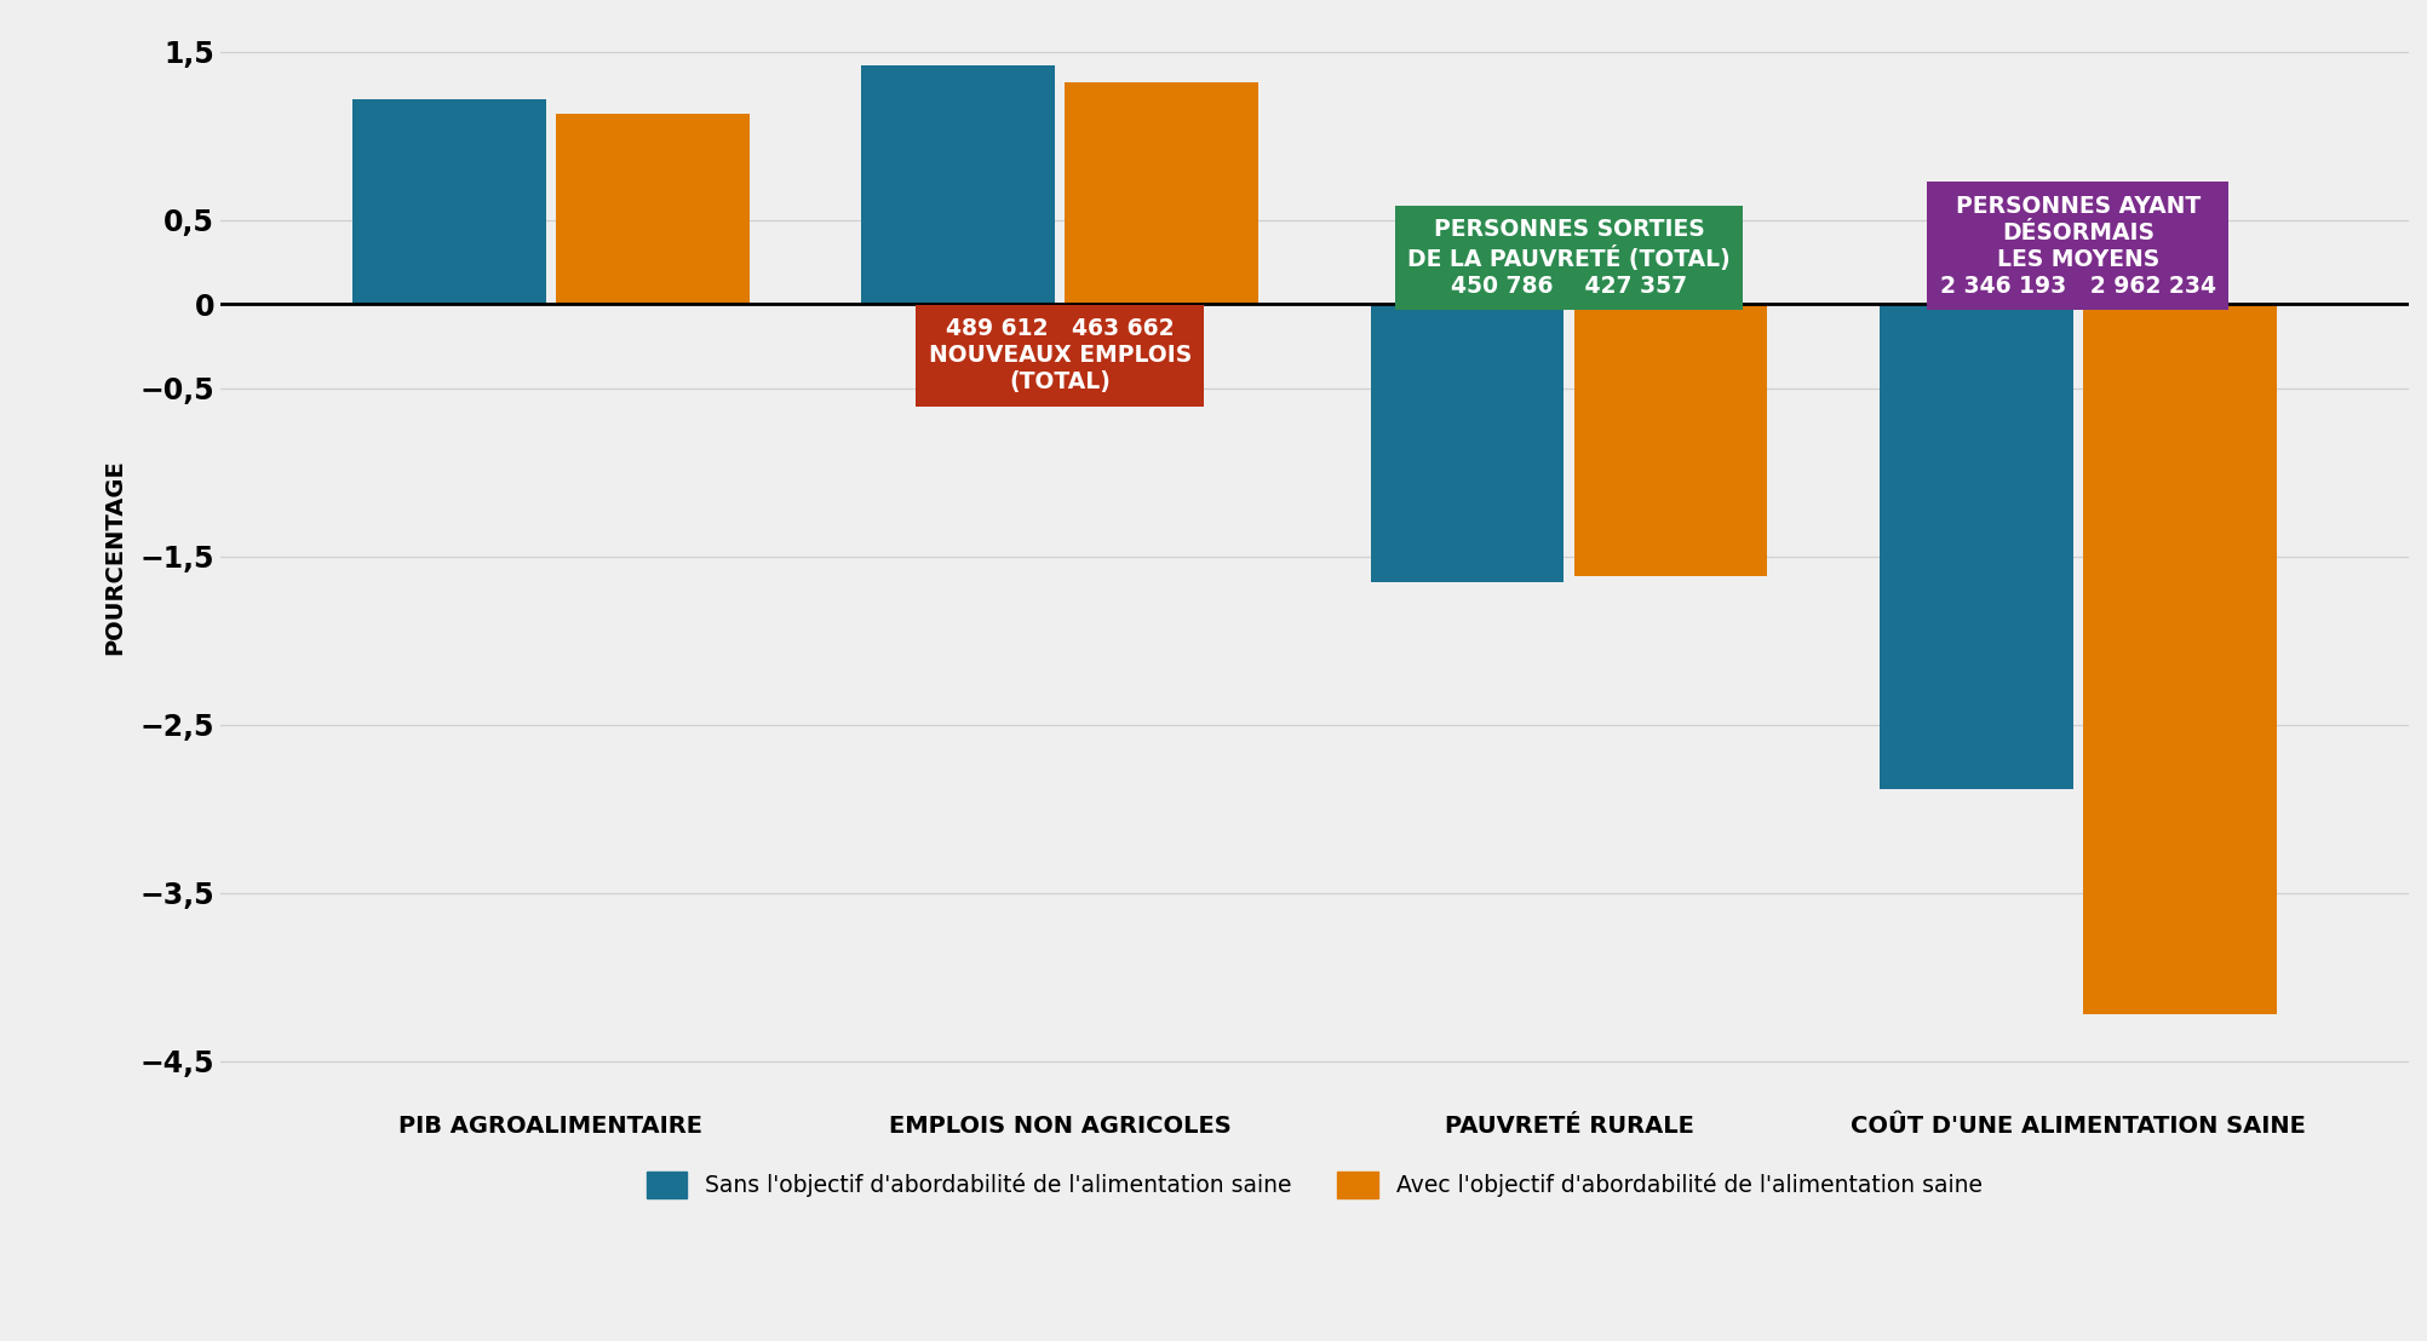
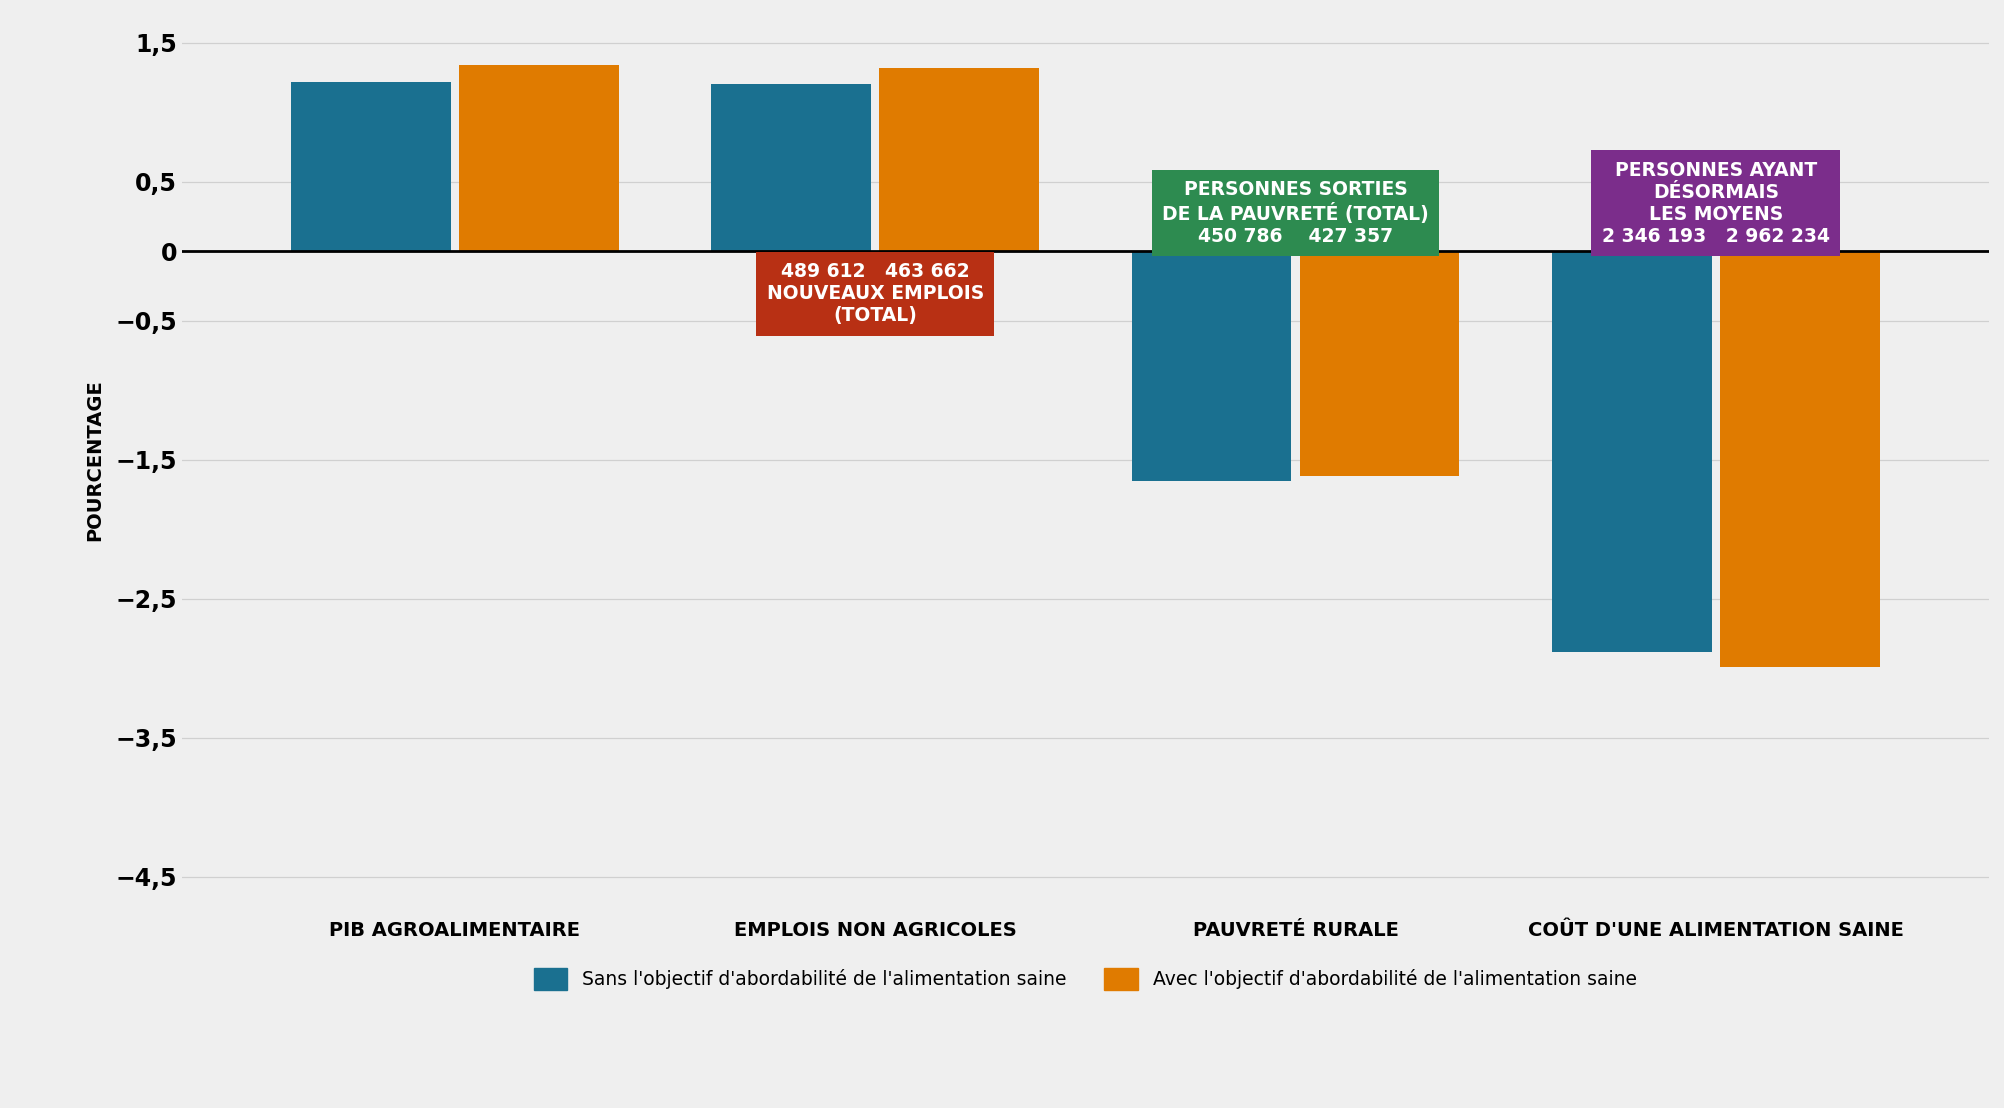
Avec l'objectif d'abordabilité de l'alimentation saine/PIB AGROALIMENTAIRE: 1,13 -> 1,34
Sans l'objectif d'abordabilité de l'alimentation saine/EMPLOIS NON AGRICOLES: 1,42 -> 1,20
Avec l'objectif d'abordabilité de l'alimentation saine/COÛT D'UNE ALIMENTATION SAINE: -4,22 -> -2,99
